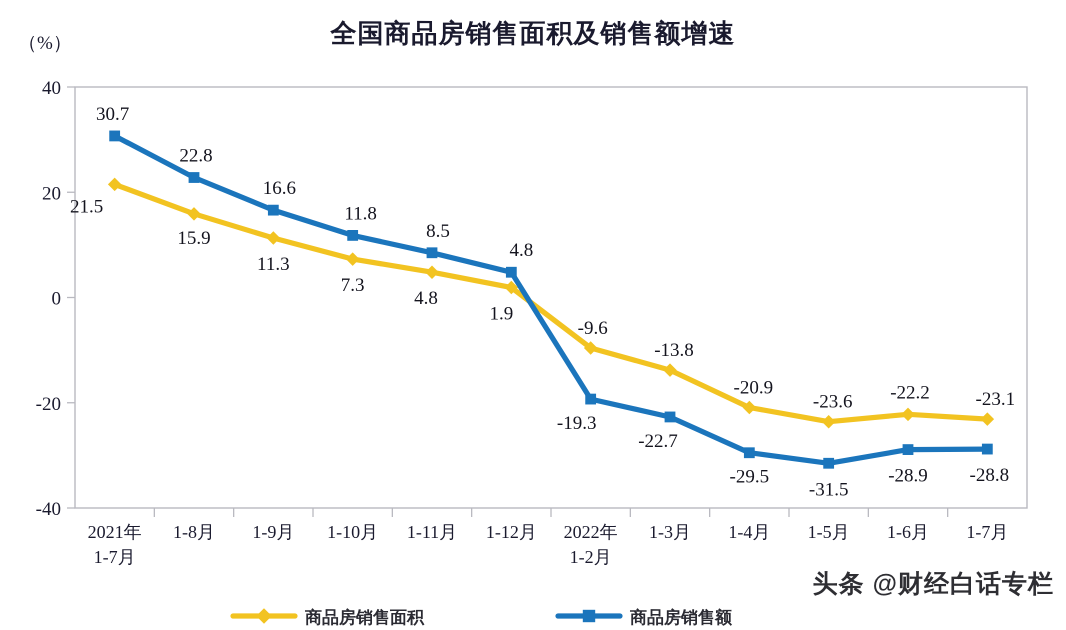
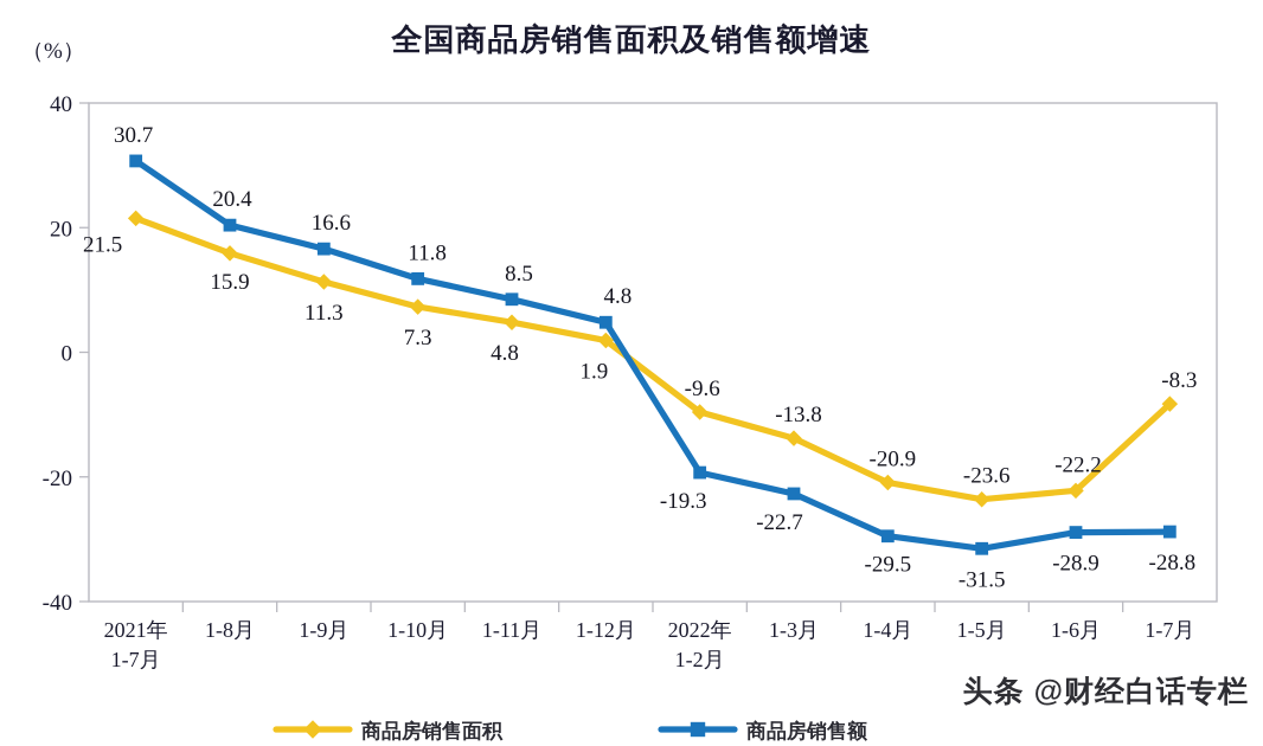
商品房销售额/1-8月: 22.8 -> 20.4
商品房销售面积/1-7月: -23.1 -> -8.3
